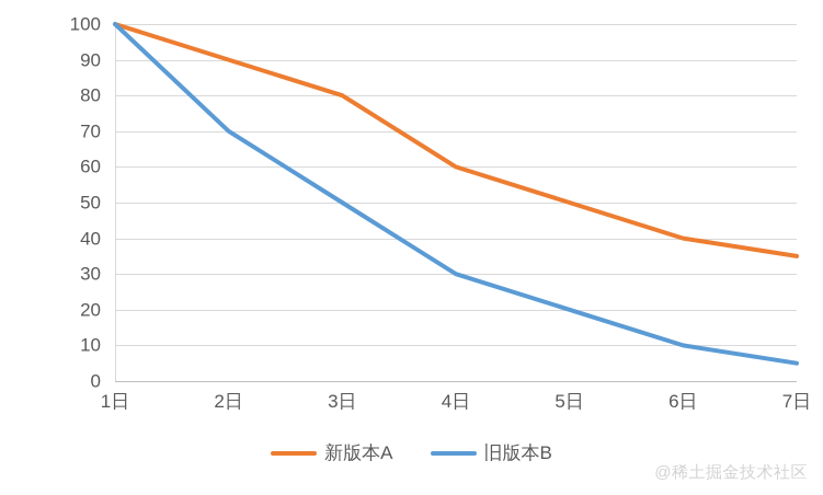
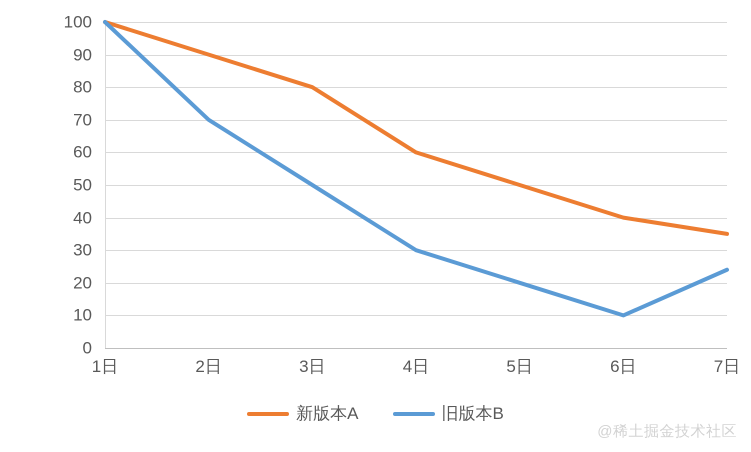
旧版本B/7日: 5 -> 24
